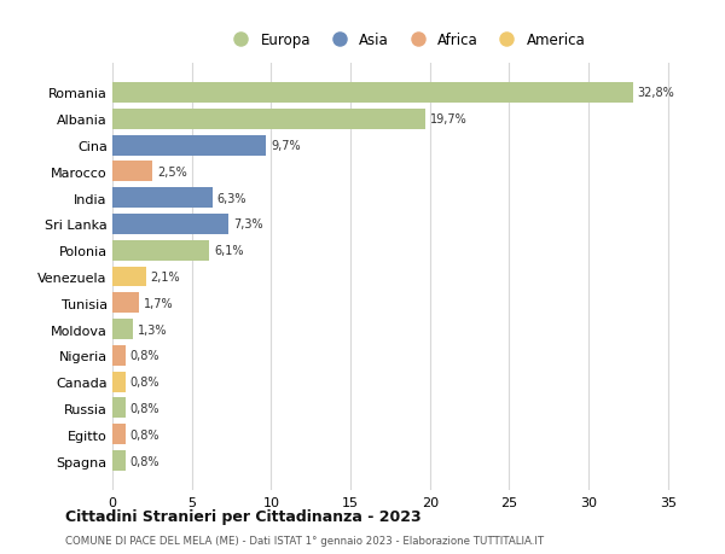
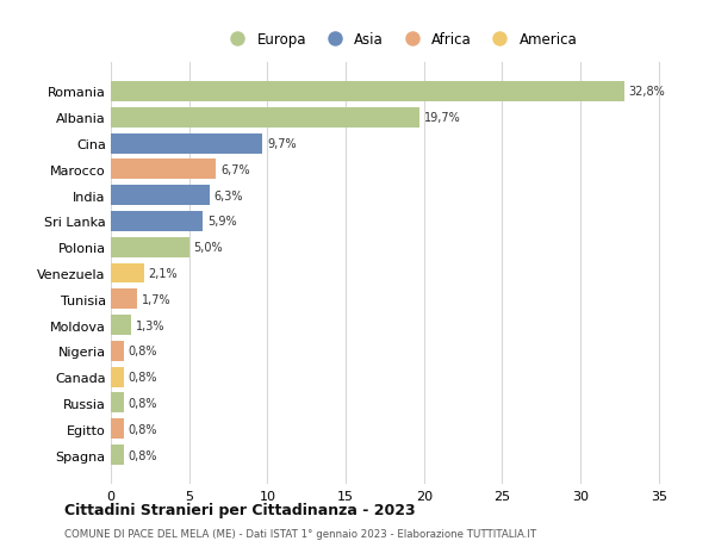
Marocco: 2,5% -> 6,7%
Sri Lanka: 7,3% -> 5,9%
Polonia: 6,1% -> 5,0%
